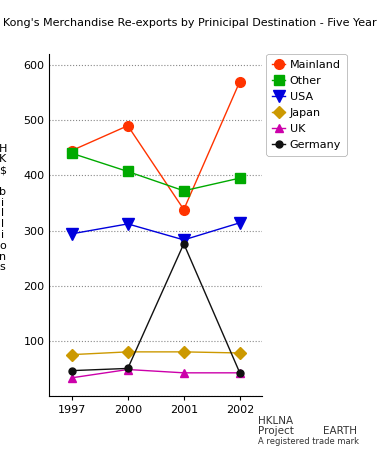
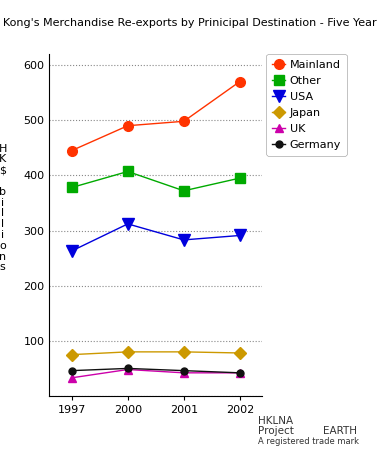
Other/1997: 440 -> 378
USA/1997: 294 -> 263
Mainland/2001: 338 -> 498
Germany/2001: 276 -> 46
USA/2002: 314 -> 291
